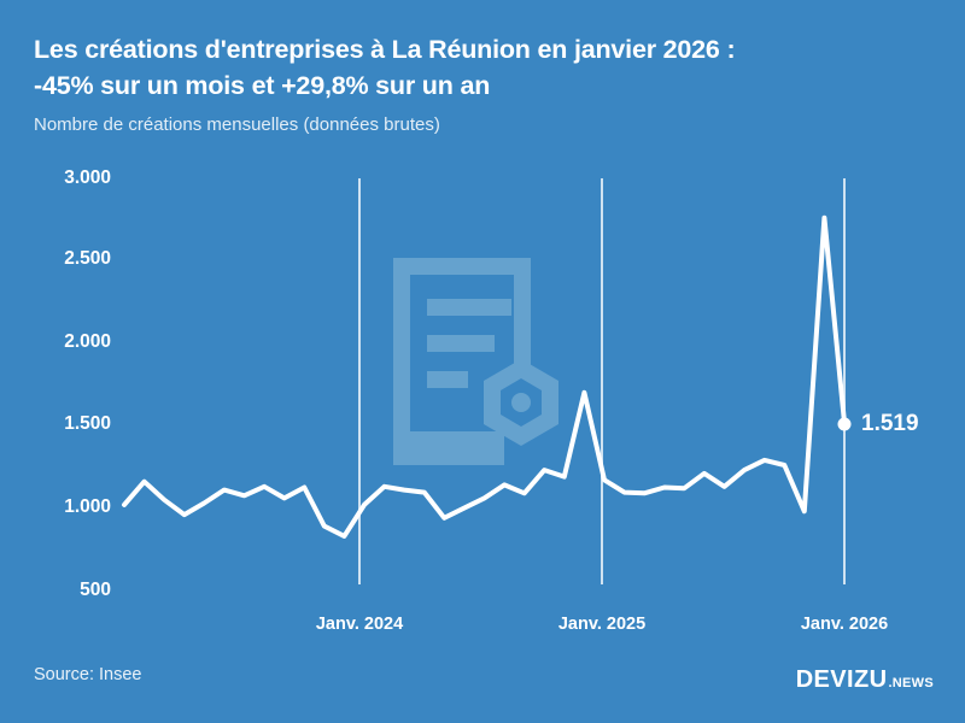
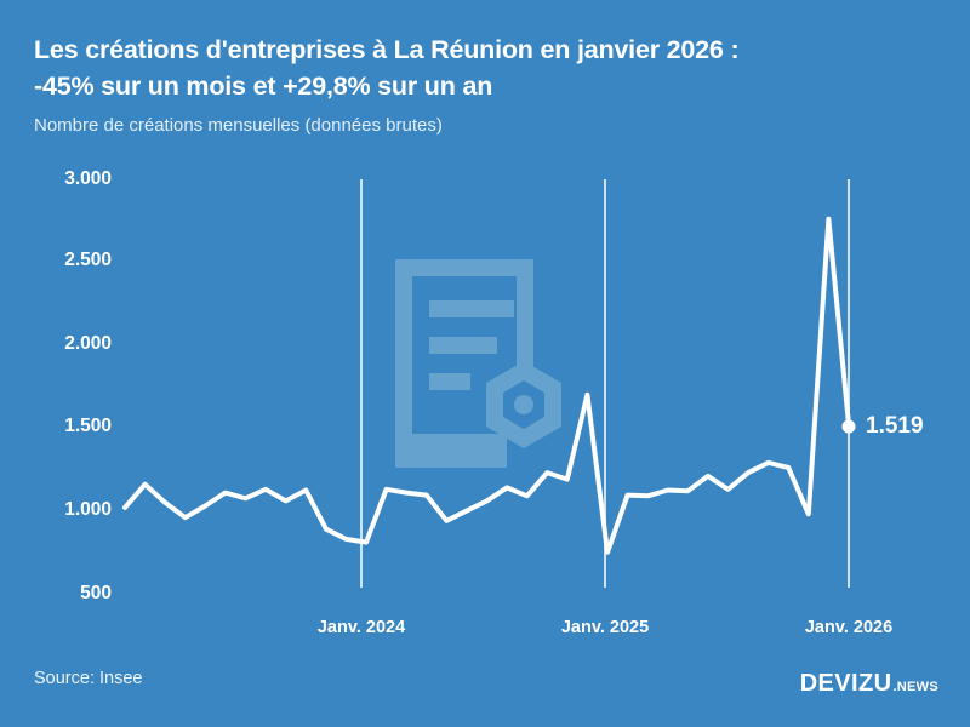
Janv. 2024: 1020 -> 810
Janv. 2025: 1170 -> 750
